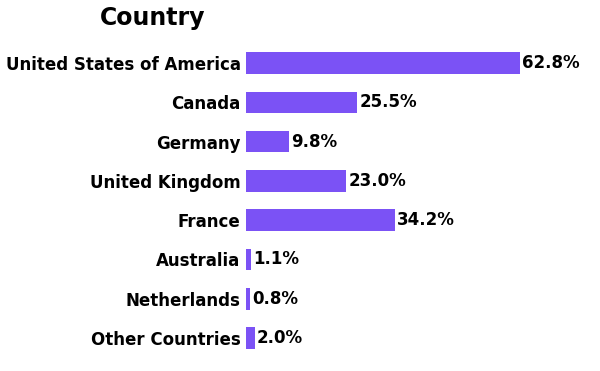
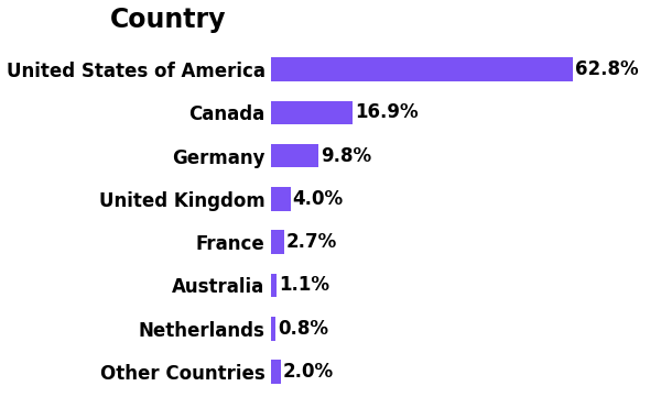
Canada: 25.5% -> 16.9%
United Kingdom: 23.0% -> 4.0%
France: 34.2% -> 2.7%
